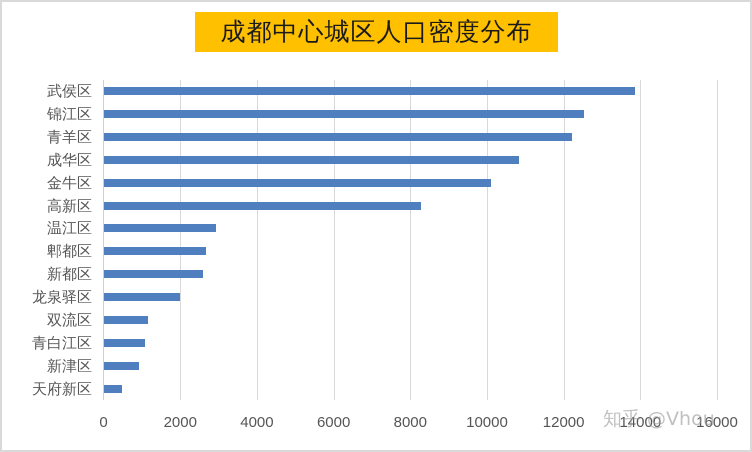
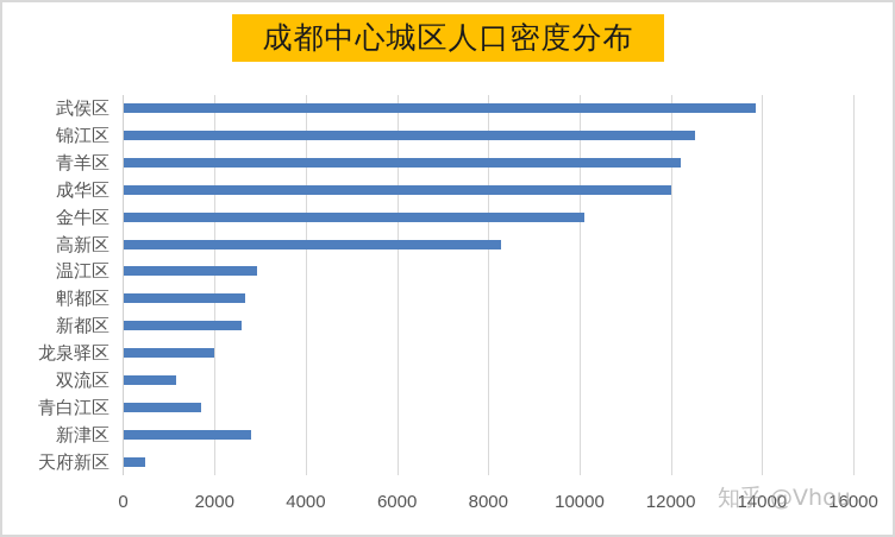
成华区: 10800 -> 12000
青白江区: 1100 -> 1700
新津区: 900 -> 2800
